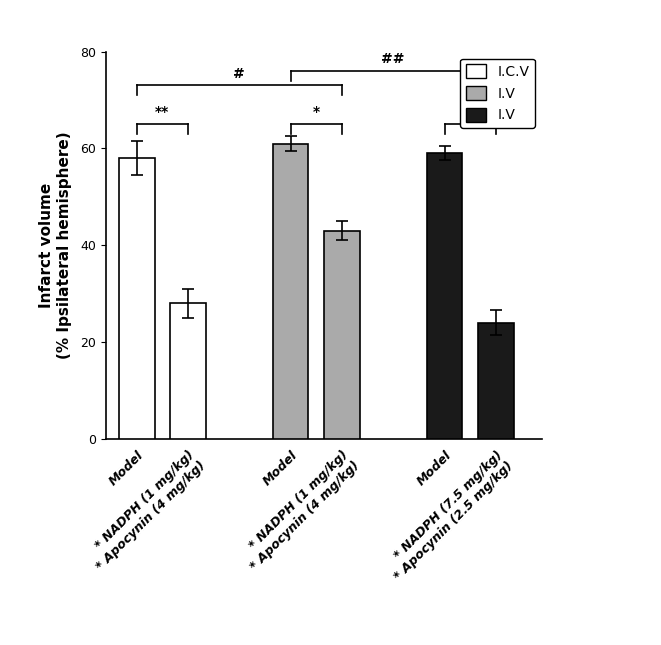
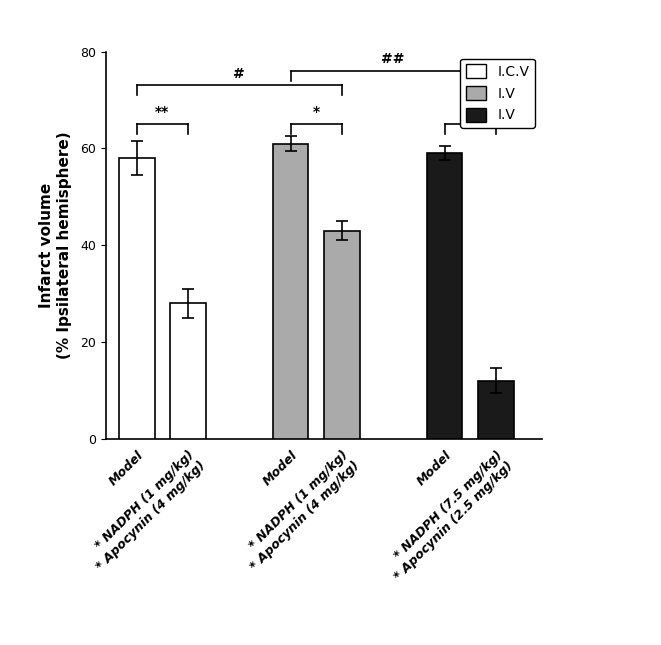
* NADPH (7.5 mg/kg) * Apocynin (2.5 mg/kg): 24 -> 12
